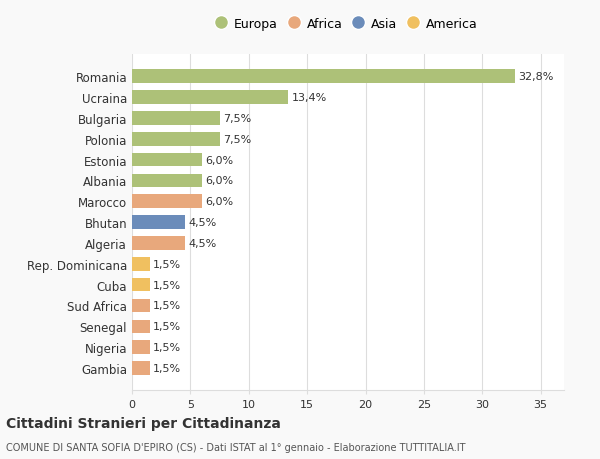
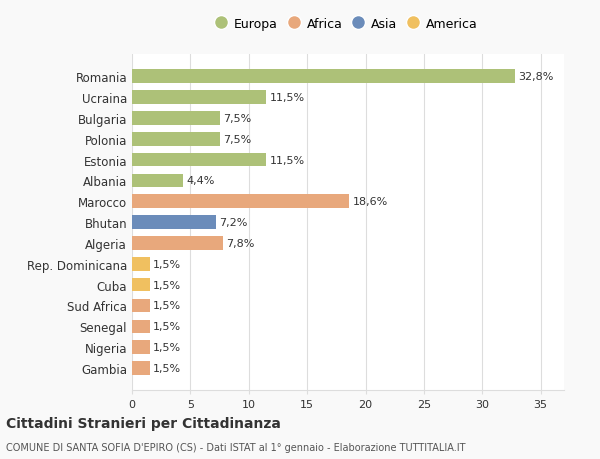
Ucraina: 13,4% -> 11,5%
Estonia: 6,0% -> 11,5%
Albania: 6,0% -> 4,4%
Marocco: 6,0% -> 18,6%
Bhutan: 4,5% -> 7,2%
Algeria: 4,5% -> 7,8%
